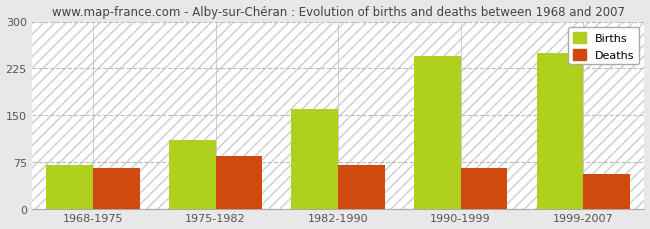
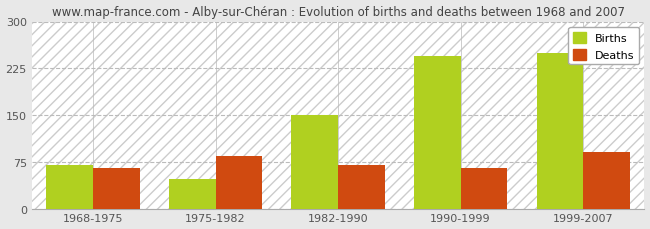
Births/1975-1982: 110 -> 48
Births/1982-1990: 160 -> 150
Deaths/1999-2007: 55 -> 90
